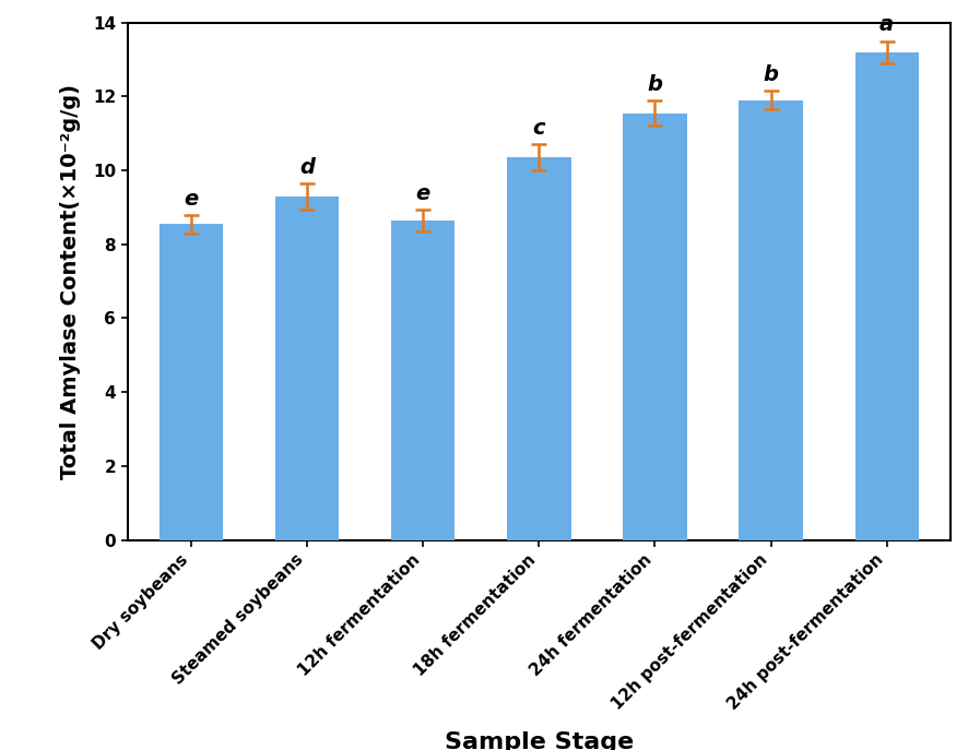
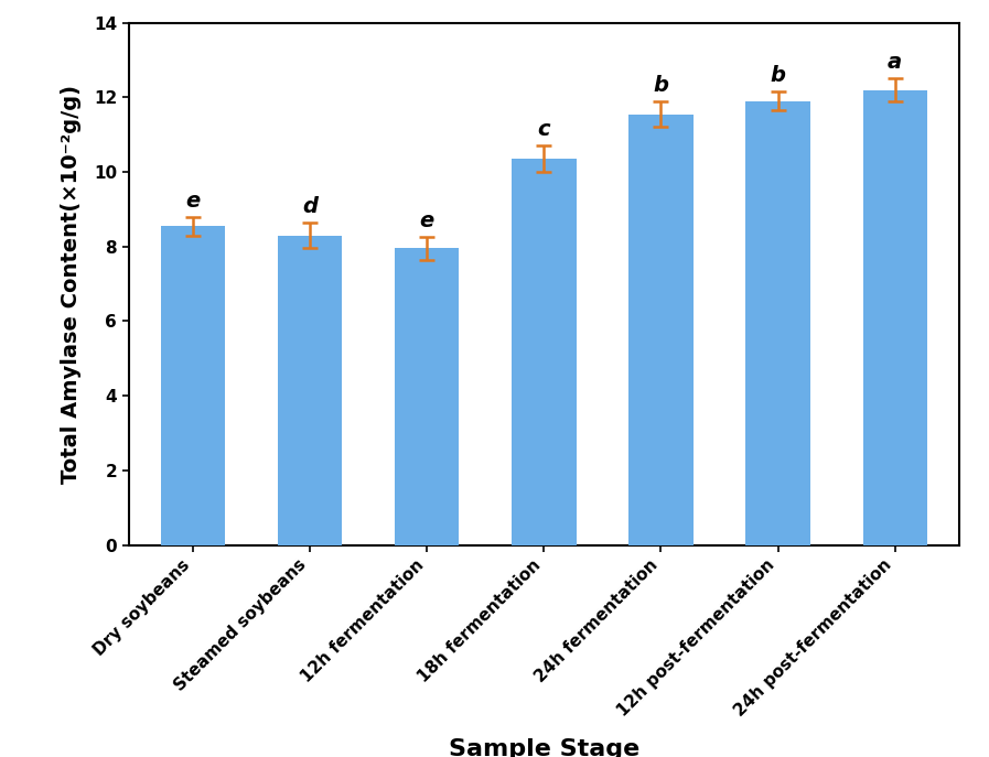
Steamed soybeans: 9.30 -> 8.30
12h fermentation: 8.65 -> 7.95
24h post-fermentation: 13.20 -> 12.20
